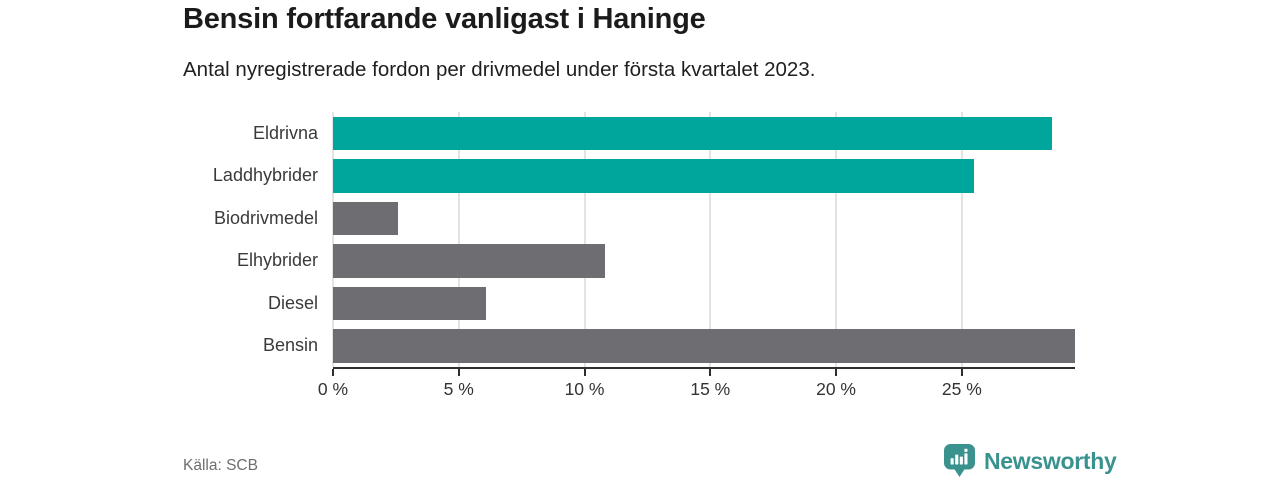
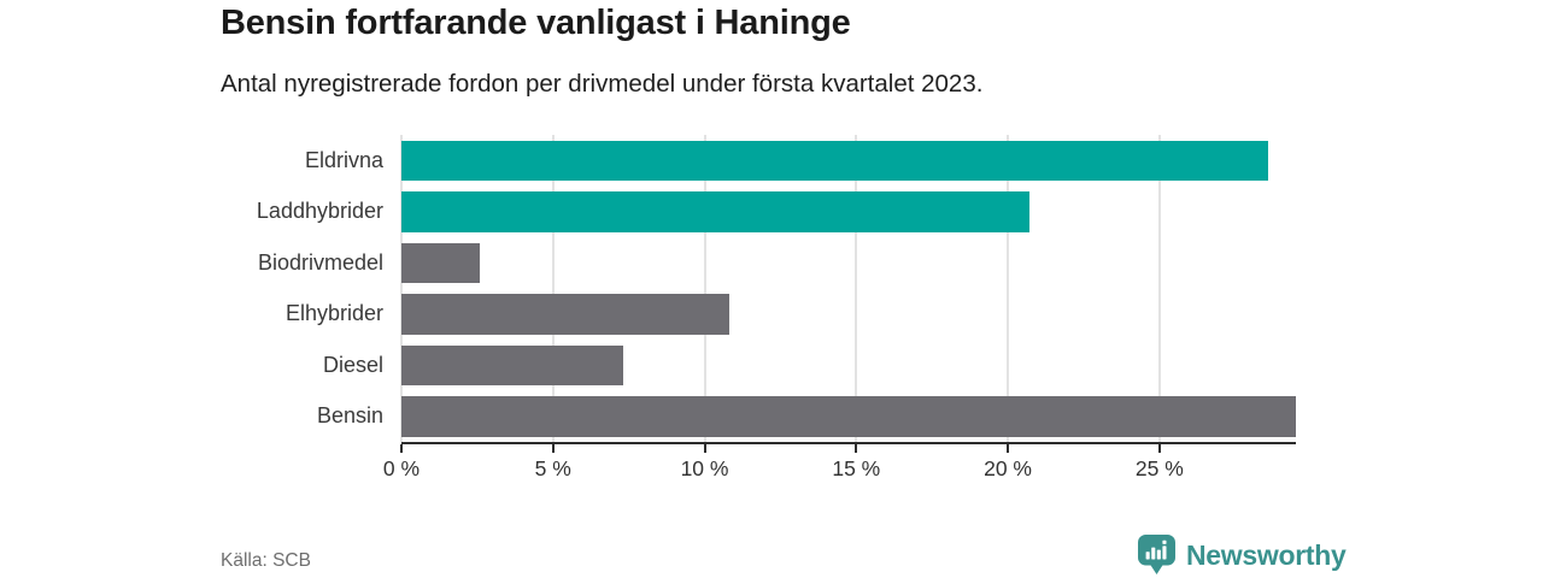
Laddhybrider: 25.5% -> 20.7%
Diesel: 6.1% -> 7.3%
